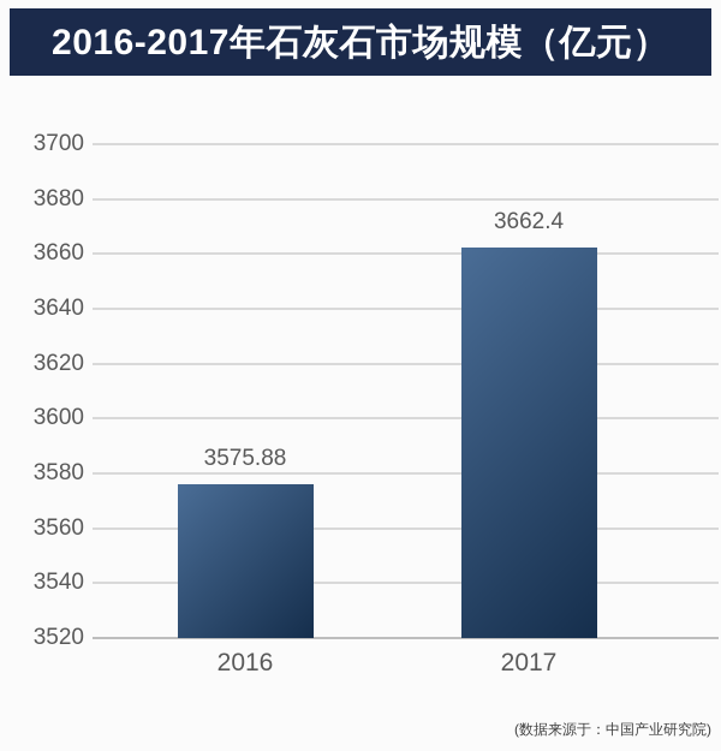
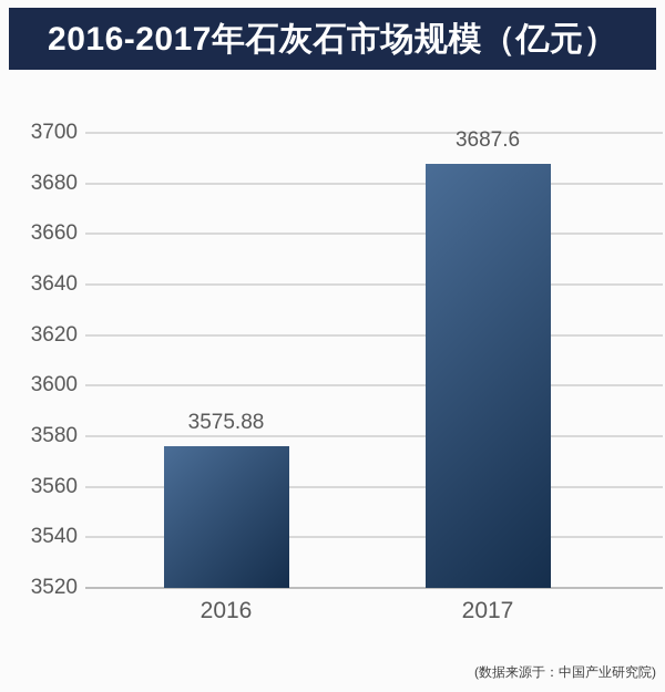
2017: 3662.4 -> 3687.6
